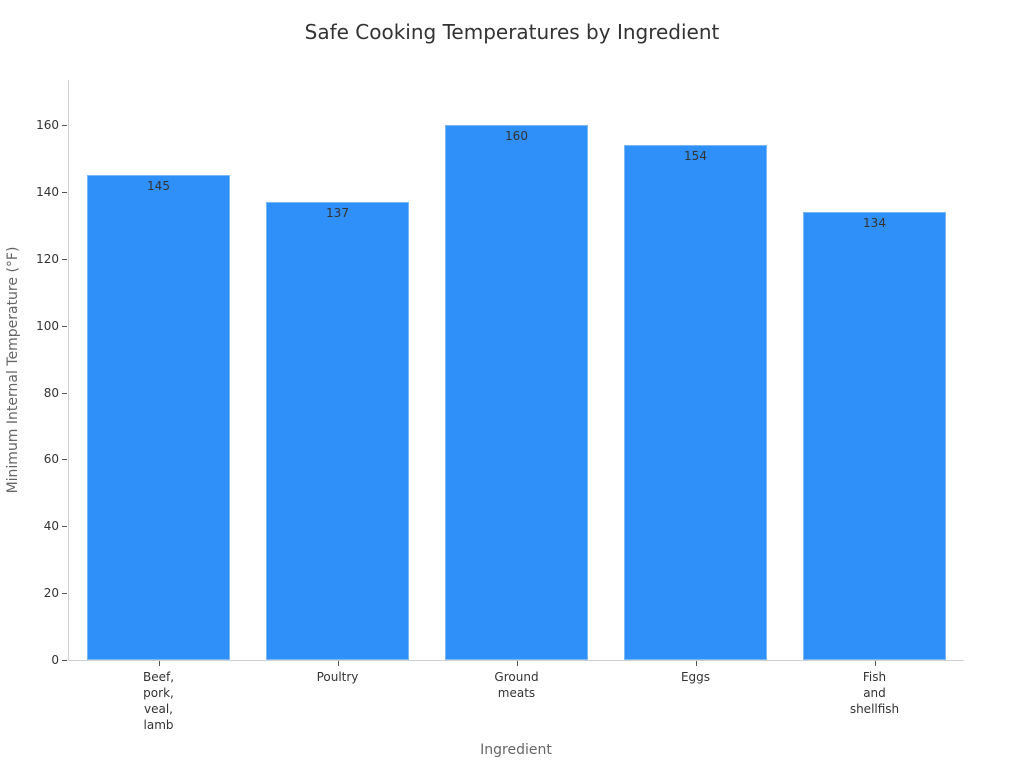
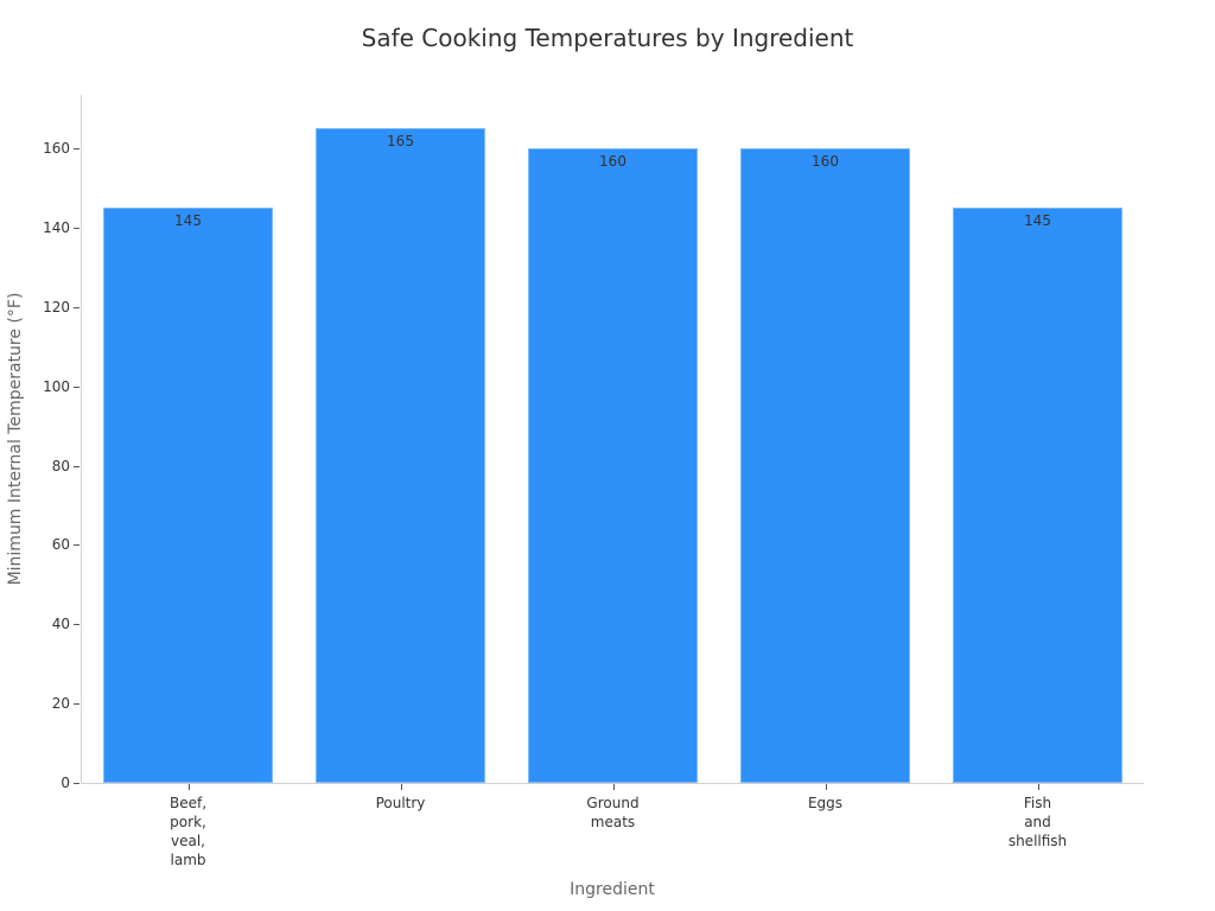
Poultry: 137 -> 165
Eggs: 154 -> 160
Fish and shellfish: 134 -> 145
